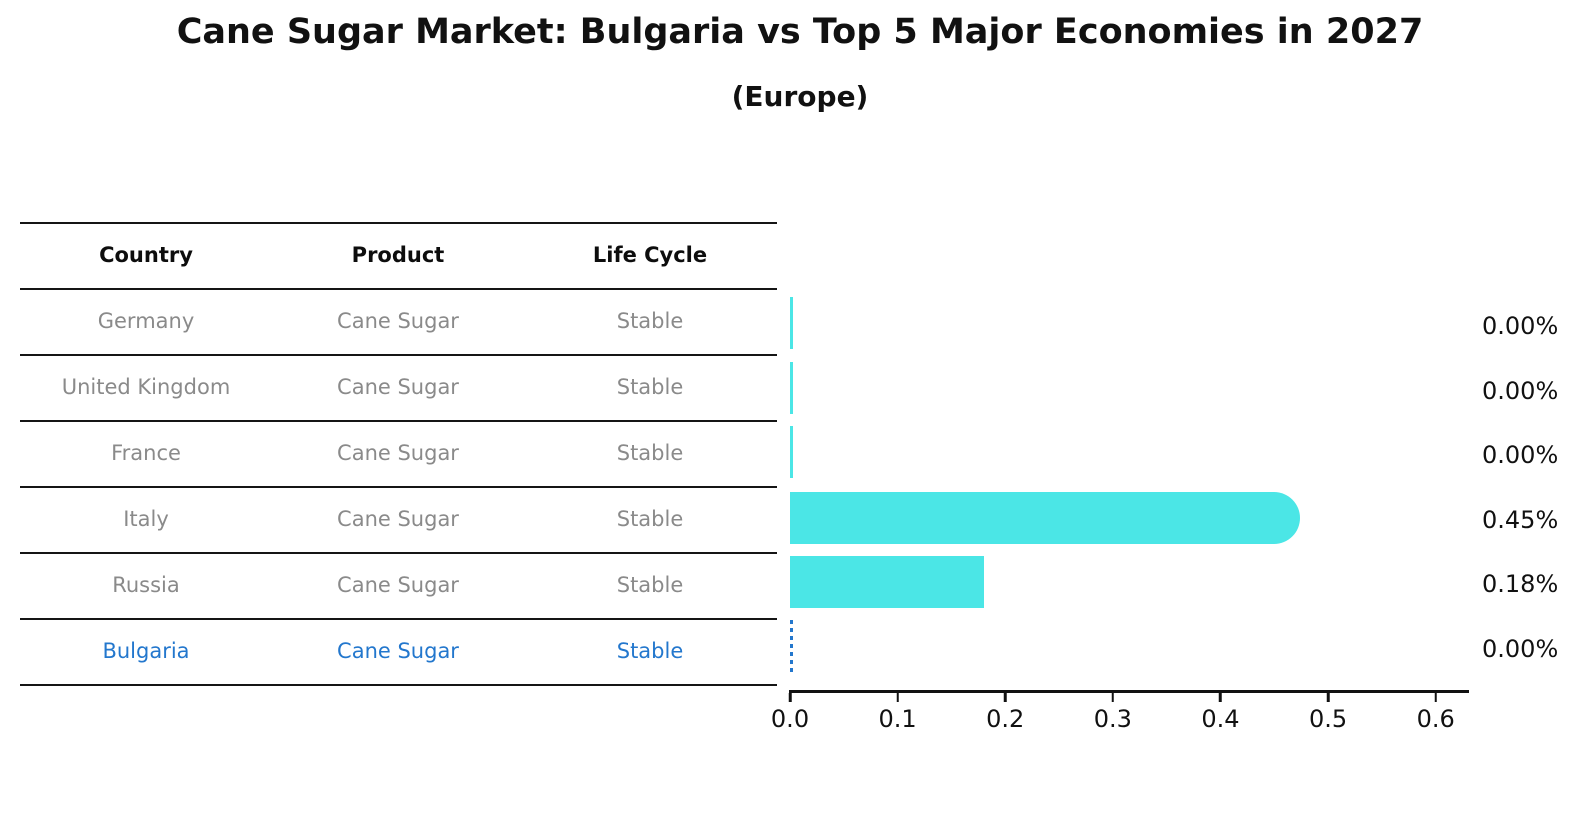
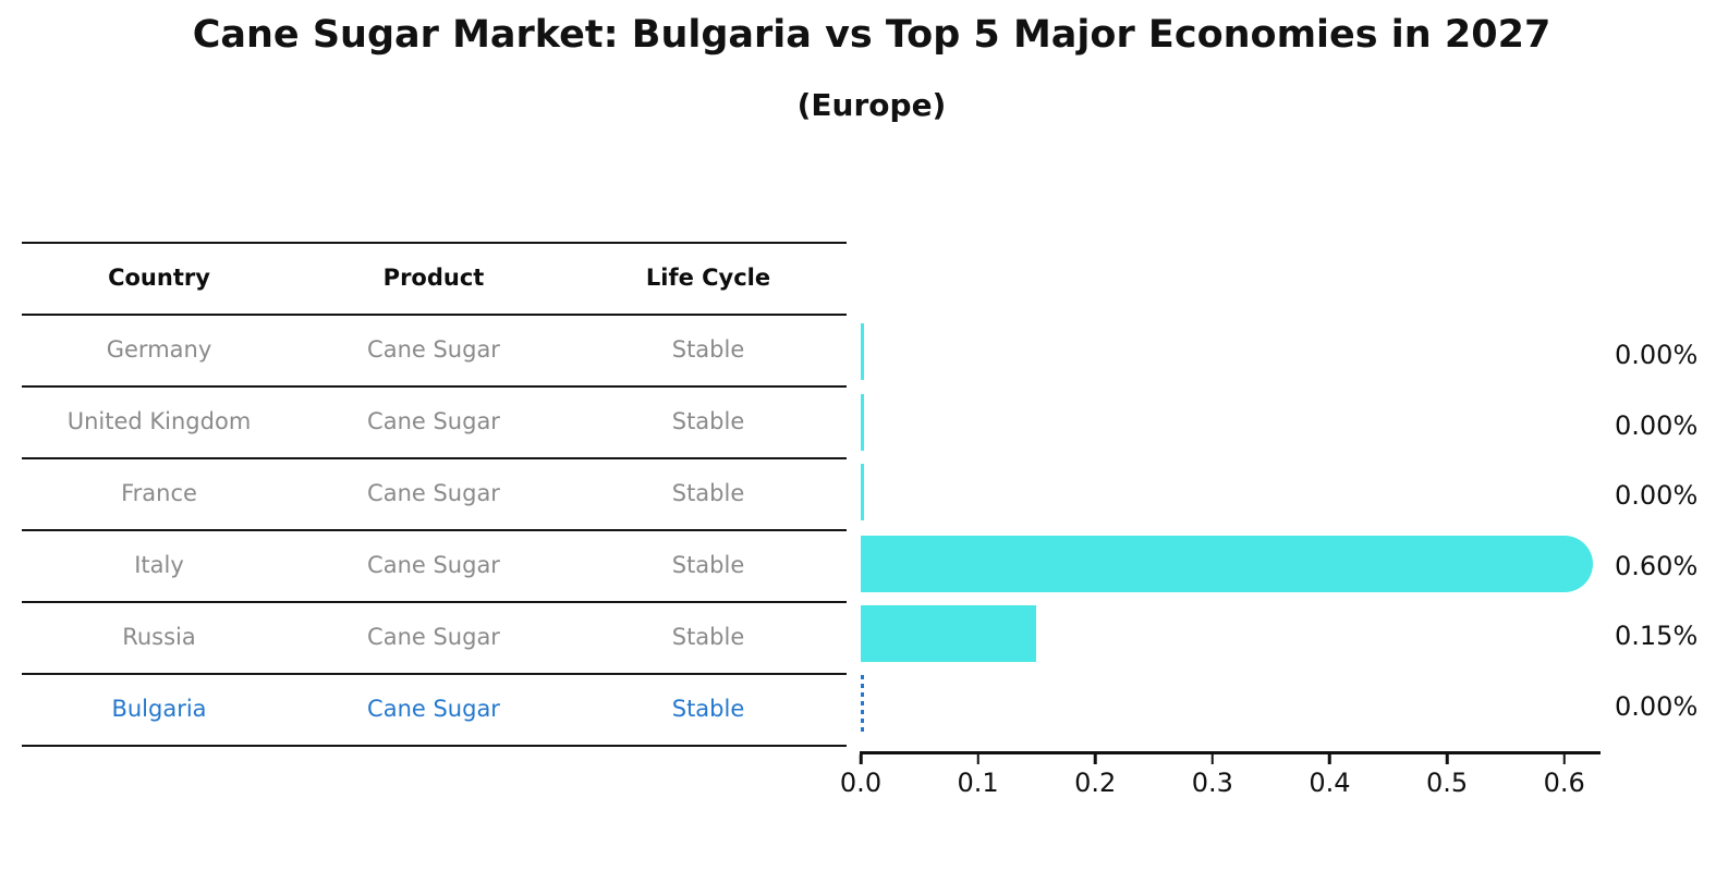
Italy: 0.45% -> 0.60%
Russia: 0.18% -> 0.15%
